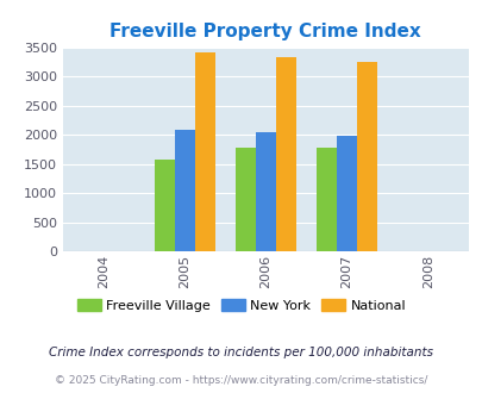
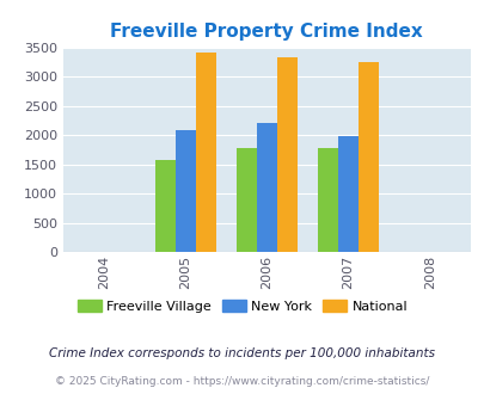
New York/2006: 2050 -> 2200
